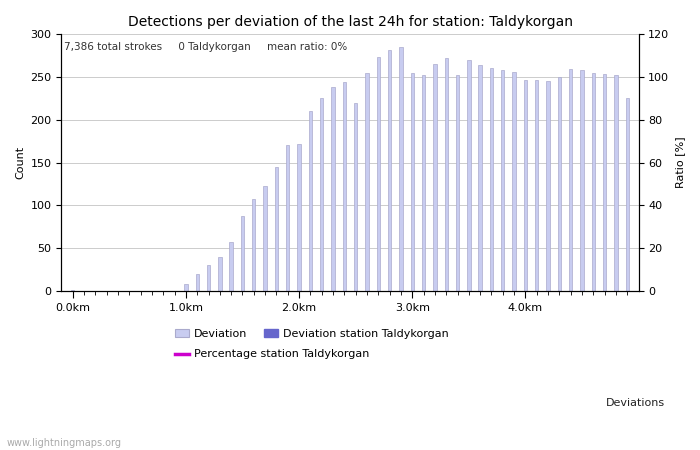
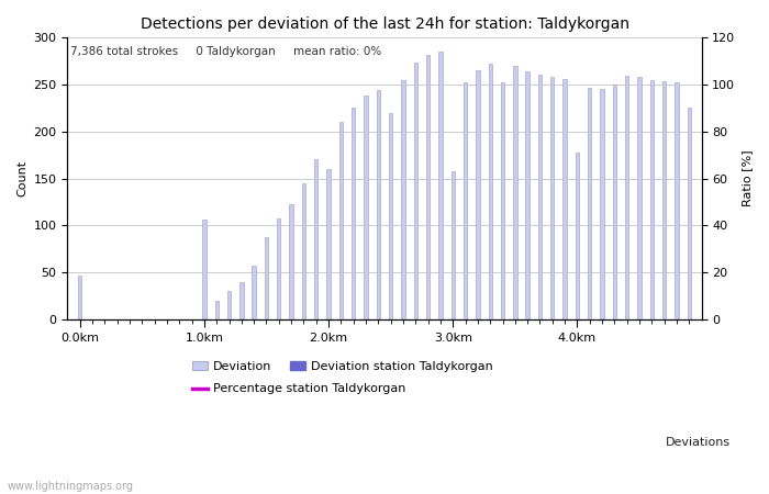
0.0km: 1 -> 46
1.0km: 8 -> 106
2.0km: 172 -> 160
3.0km: 255 -> 158
4.0km: 246 -> 178
